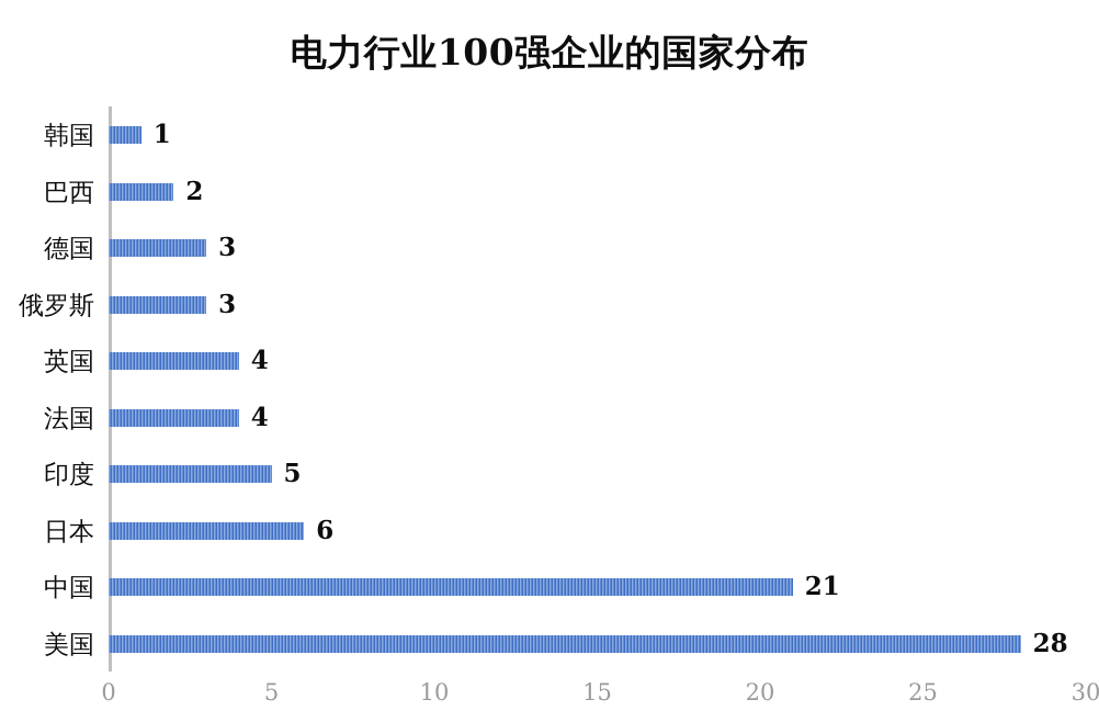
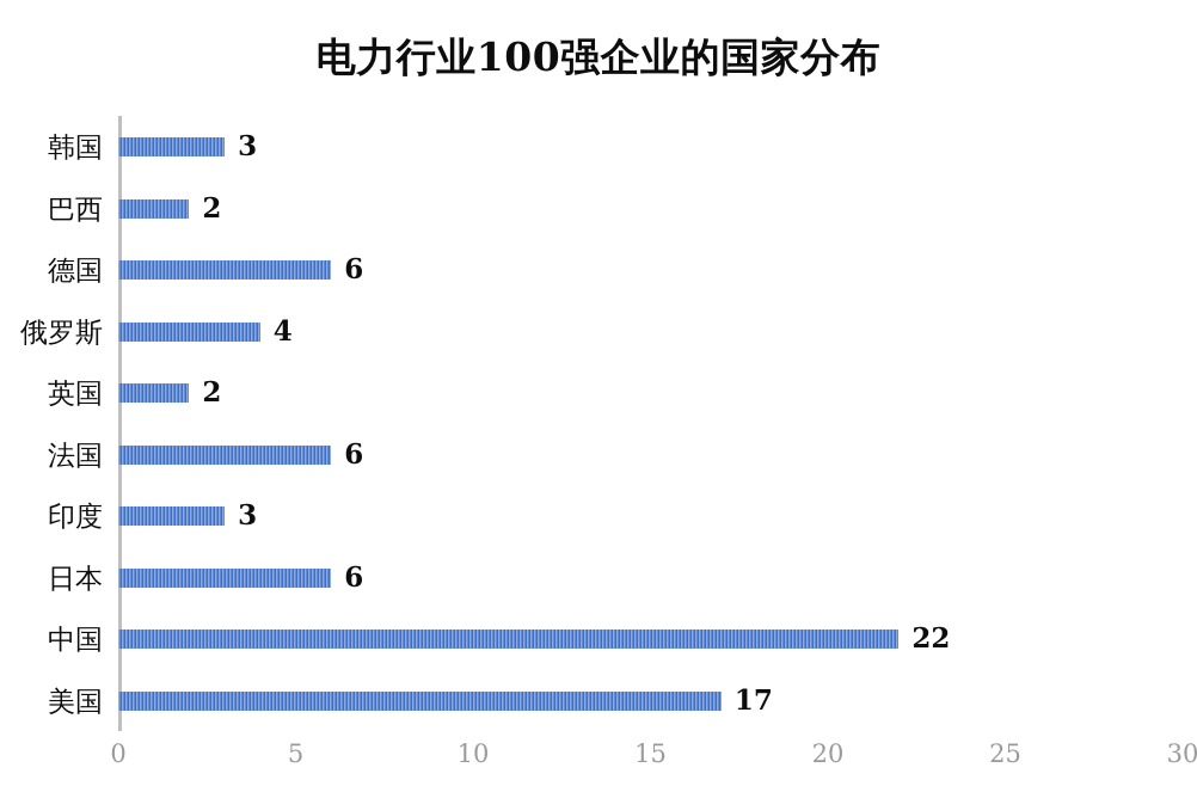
韩国: 1 -> 3
德国: 3 -> 6
俄罗斯: 3 -> 4
英国: 4 -> 2
法国: 4 -> 6
印度: 5 -> 3
中国: 21 -> 22
美国: 28 -> 17
